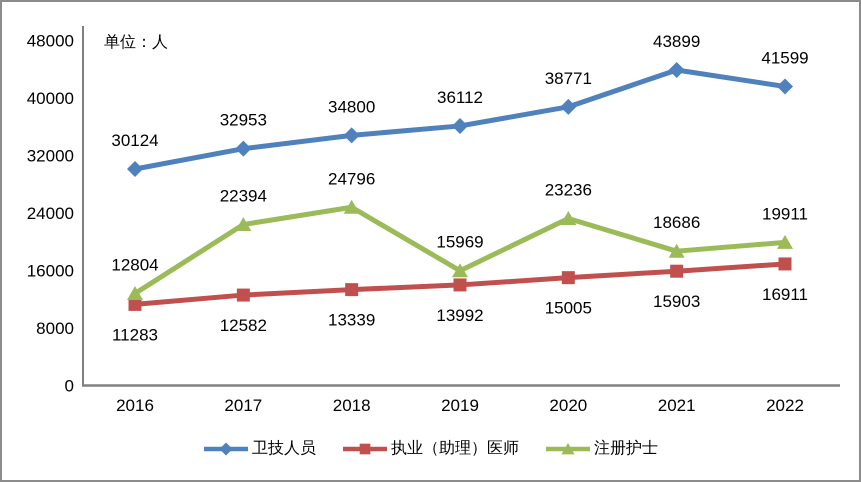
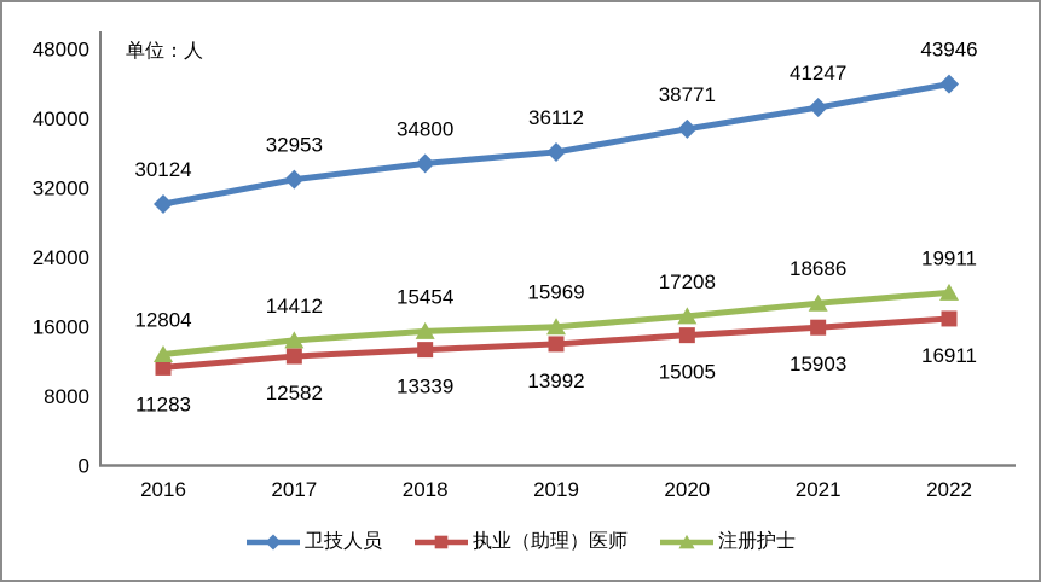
注册护士/2017: 22394 -> 14412
注册护士/2018: 24796 -> 15454
注册护士/2020: 23236 -> 17208
卫技人员/2021: 43899 -> 41247
卫技人员/2022: 41599 -> 43946
